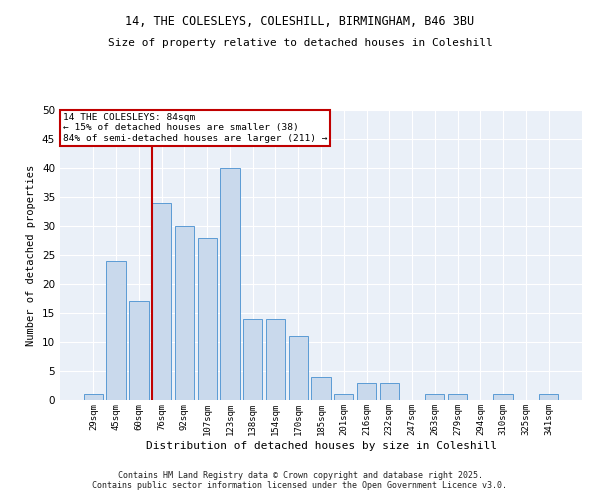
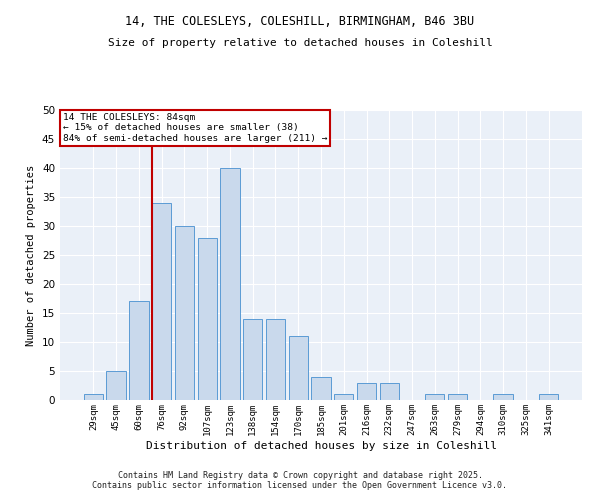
45sqm: 24 -> 5
